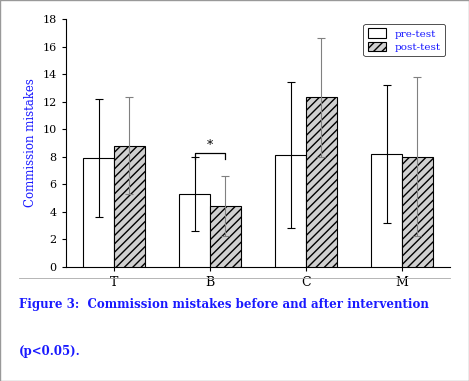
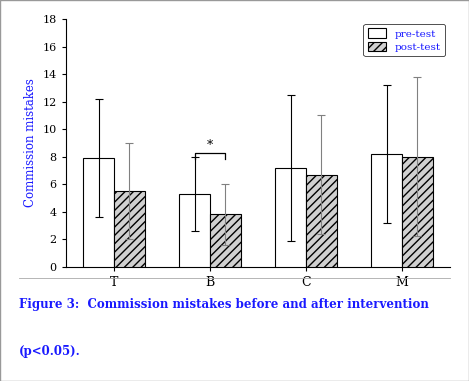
post-test/T: 8.8 -> 5.5
post-test/B: 4.4 -> 3.8
pre-test/C: 8.1 -> 7.2
post-test/C: 12.3 -> 6.7
